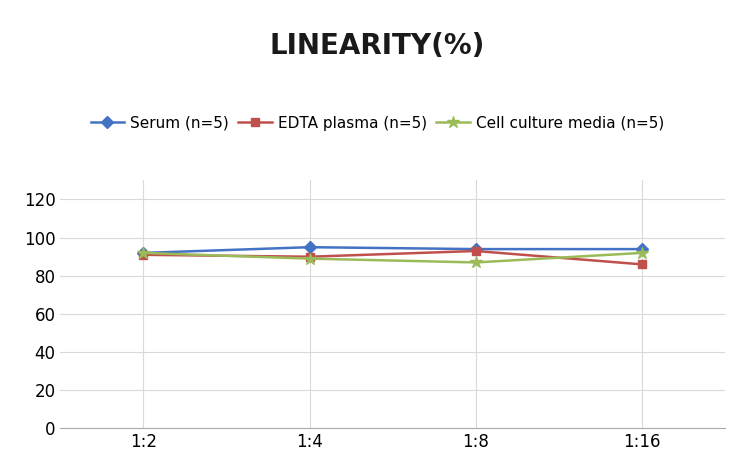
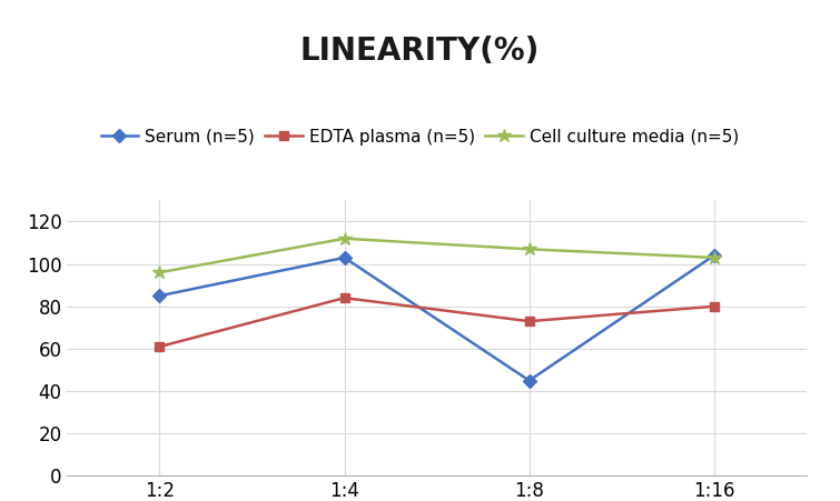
Serum (n=5)/1:2: 92 -> 85
EDTA plasma (n=5)/1:2: 91 -> 61
Cell culture media (n=5)/1:2: 92 -> 96
Serum (n=5)/1:4: 95 -> 103
EDTA plasma (n=5)/1:4: 90 -> 84
Cell culture media (n=5)/1:4: 89 -> 112
Serum (n=5)/1:8: 94 -> 45
EDTA plasma (n=5)/1:8: 93 -> 73
Cell culture media (n=5)/1:8: 87 -> 107
Serum (n=5)/1:16: 94 -> 104
EDTA plasma (n=5)/1:16: 86 -> 80
Cell culture media (n=5)/1:16: 92 -> 103
